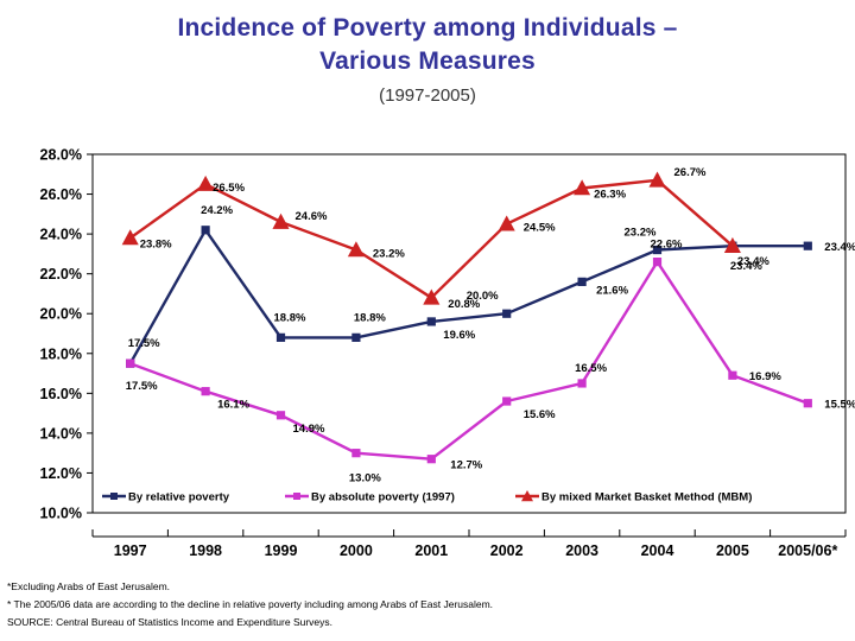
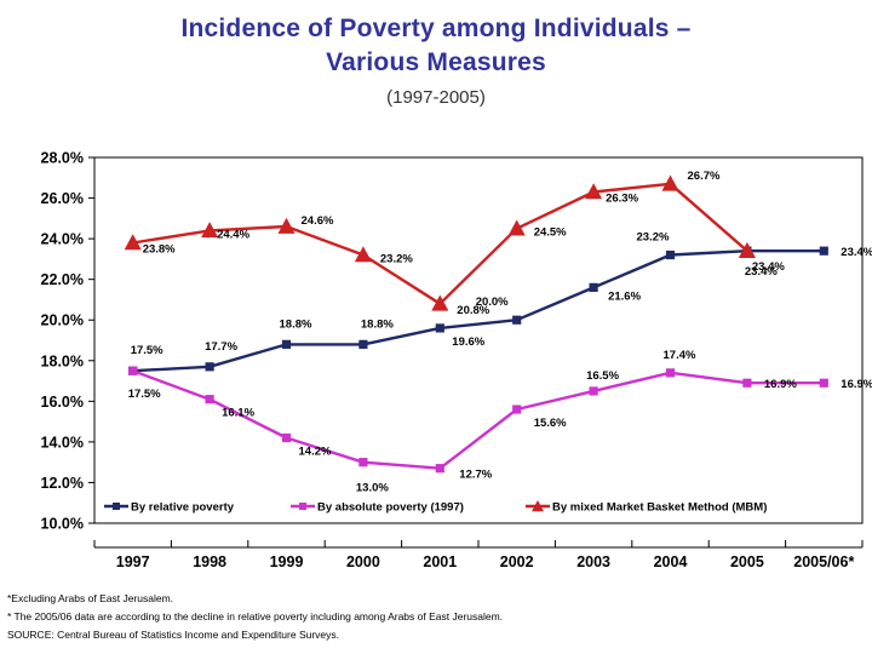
By relative poverty/1998: 24.2% -> 17.7%
By mixed Market Basket Method (MBM)/1998: 26.5% -> 24.4%
By absolute poverty (1997)/1999: 14.9% -> 14.2%
By absolute poverty (1997)/2004: 22.6% -> 17.4%
By absolute poverty (1997)/2005/06*: 15.5% -> 16.9%
